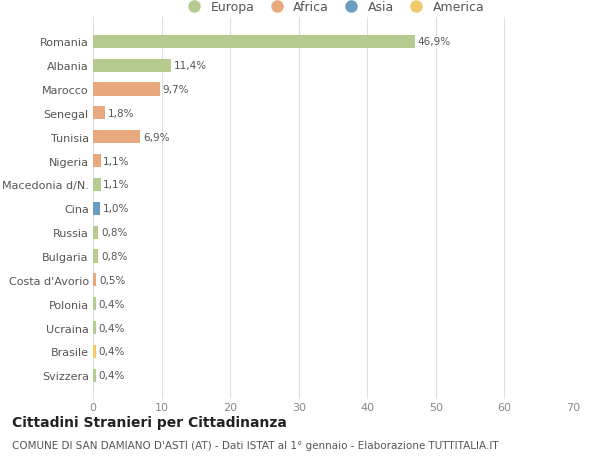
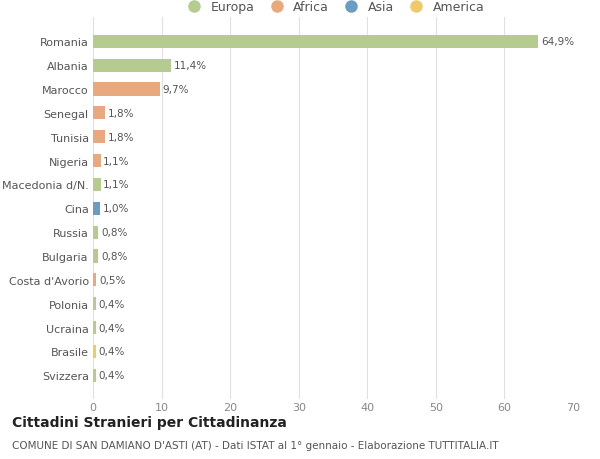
Romania: 46,9% -> 64,9%
Tunisia: 6,9% -> 1,8%
